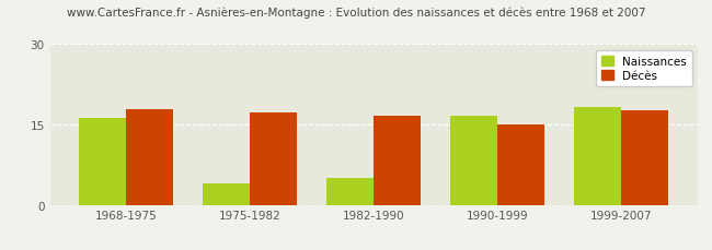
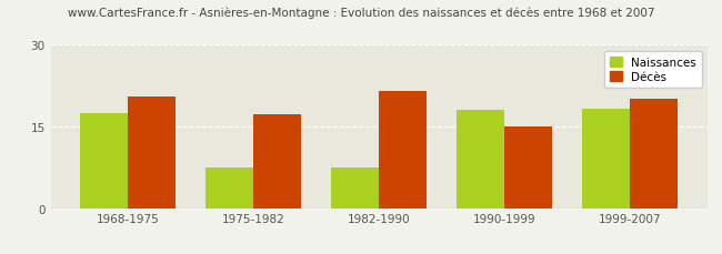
Naissances/1968-1975: 16.2 -> 17.5
Décès/1968-1975: 17.8 -> 20.5
Naissances/1975-1982: 4.0 -> 7.5
Naissances/1982-1990: 5.0 -> 7.5
Décès/1982-1990: 16.7 -> 21.5
Naissances/1990-1999: 16.6 -> 18.0
Décès/1999-2007: 17.6 -> 20.0
